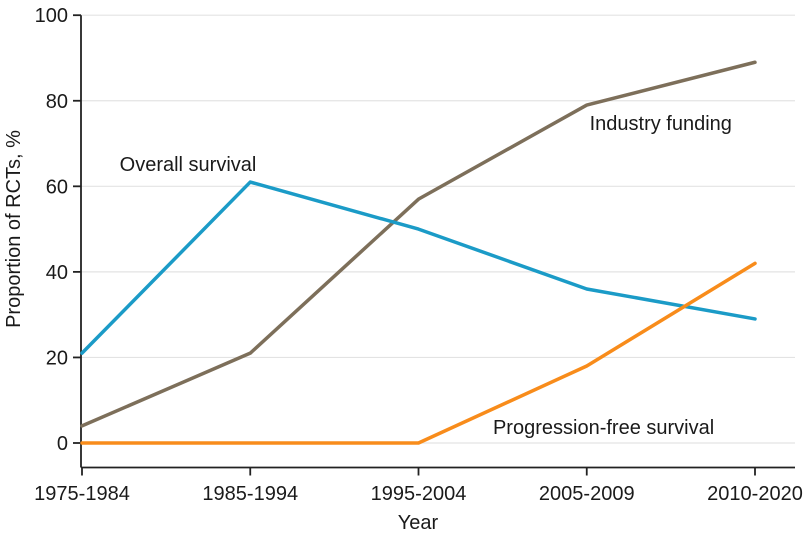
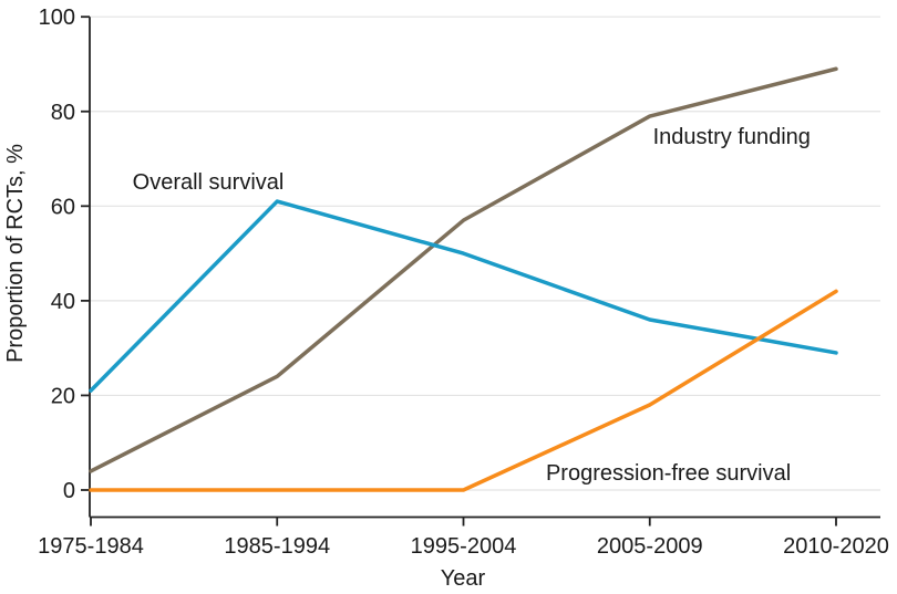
Industry funding/1985-1994: 21 -> 24
